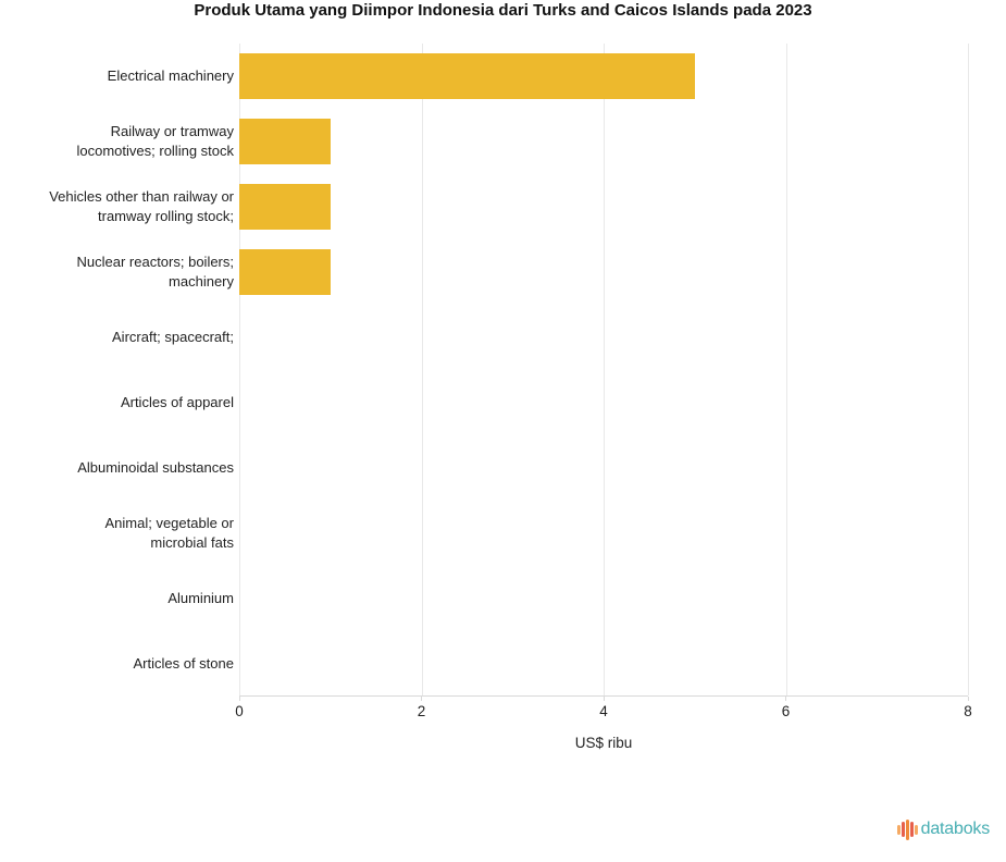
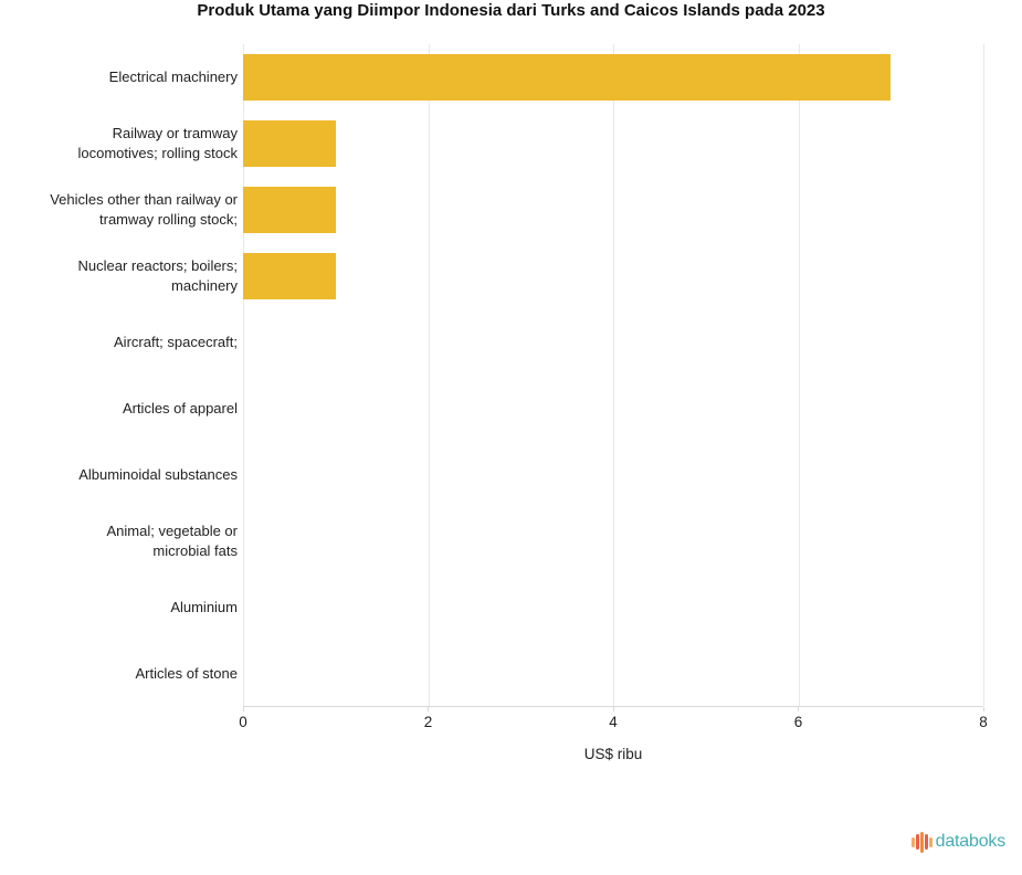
Electrical machinery: 5 -> 7
